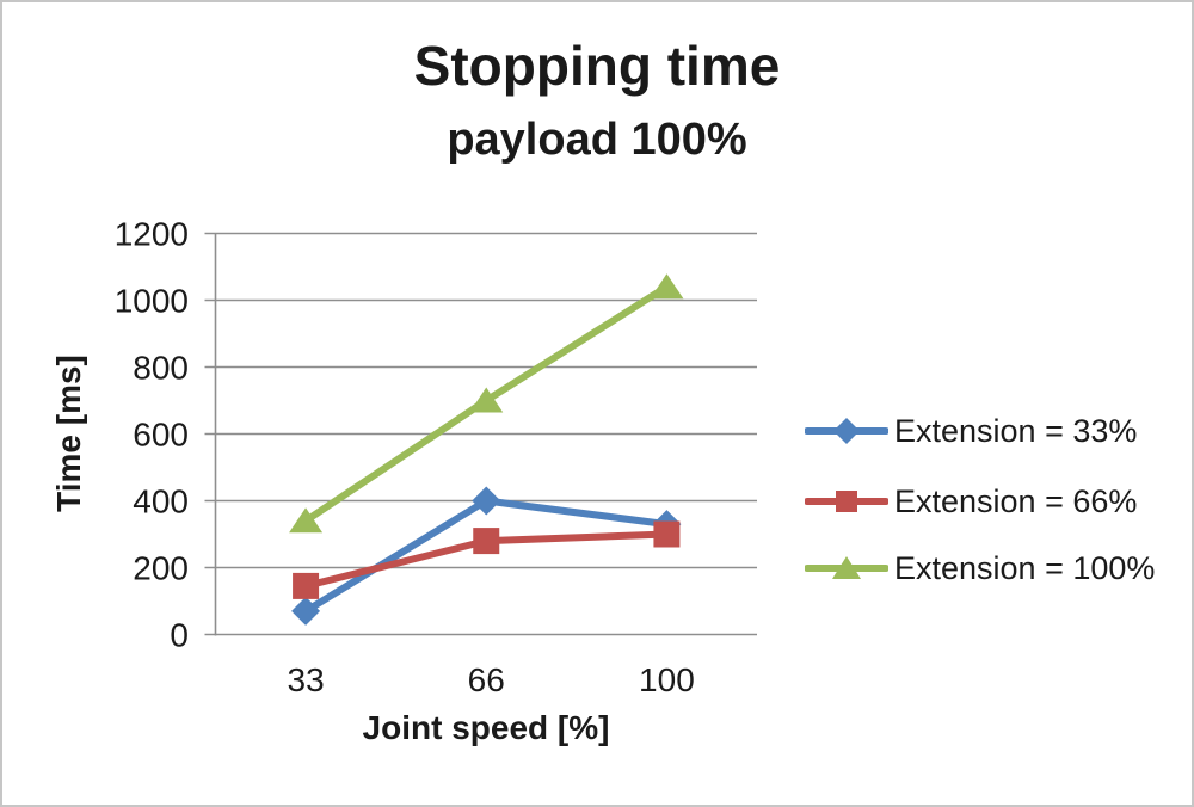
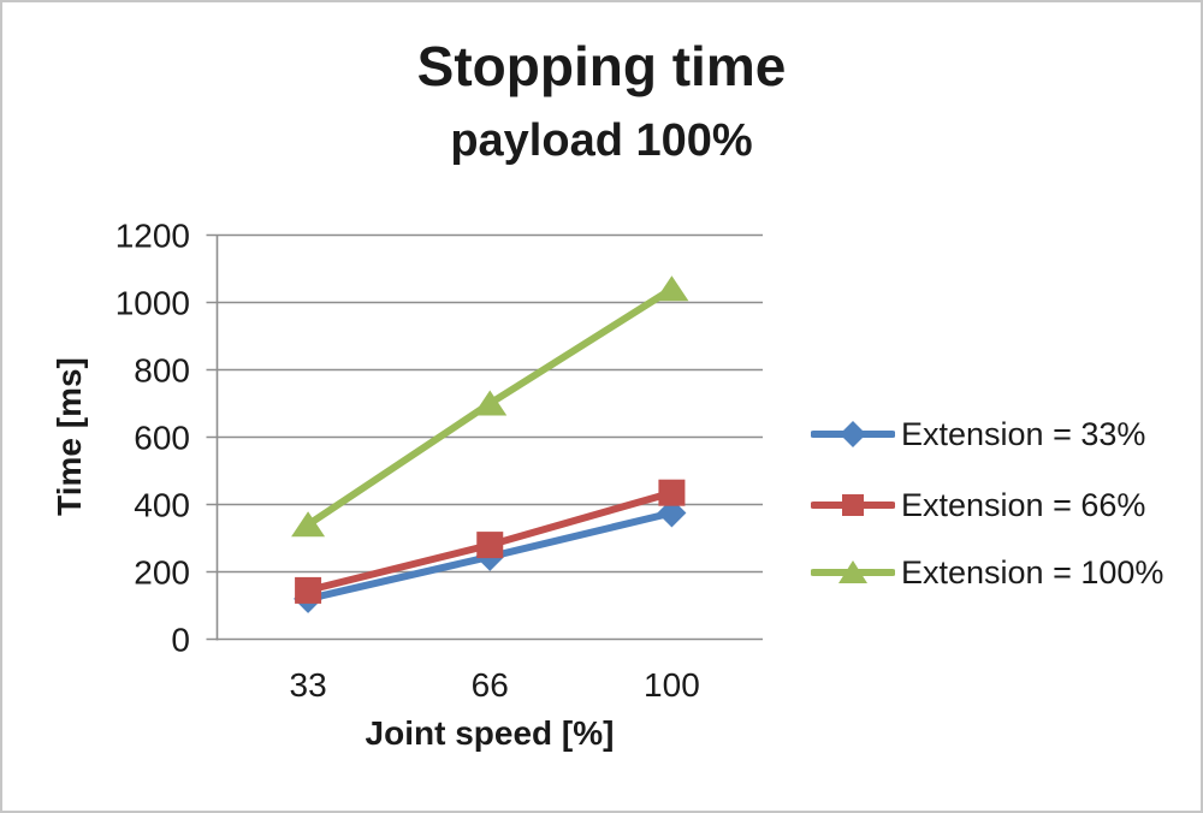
Extension = 33%/33: 70 -> 120
Extension = 33%/66: 400 -> 240
Extension = 33%/100: 330 -> 380
Extension = 66%/100: 300 -> 440
